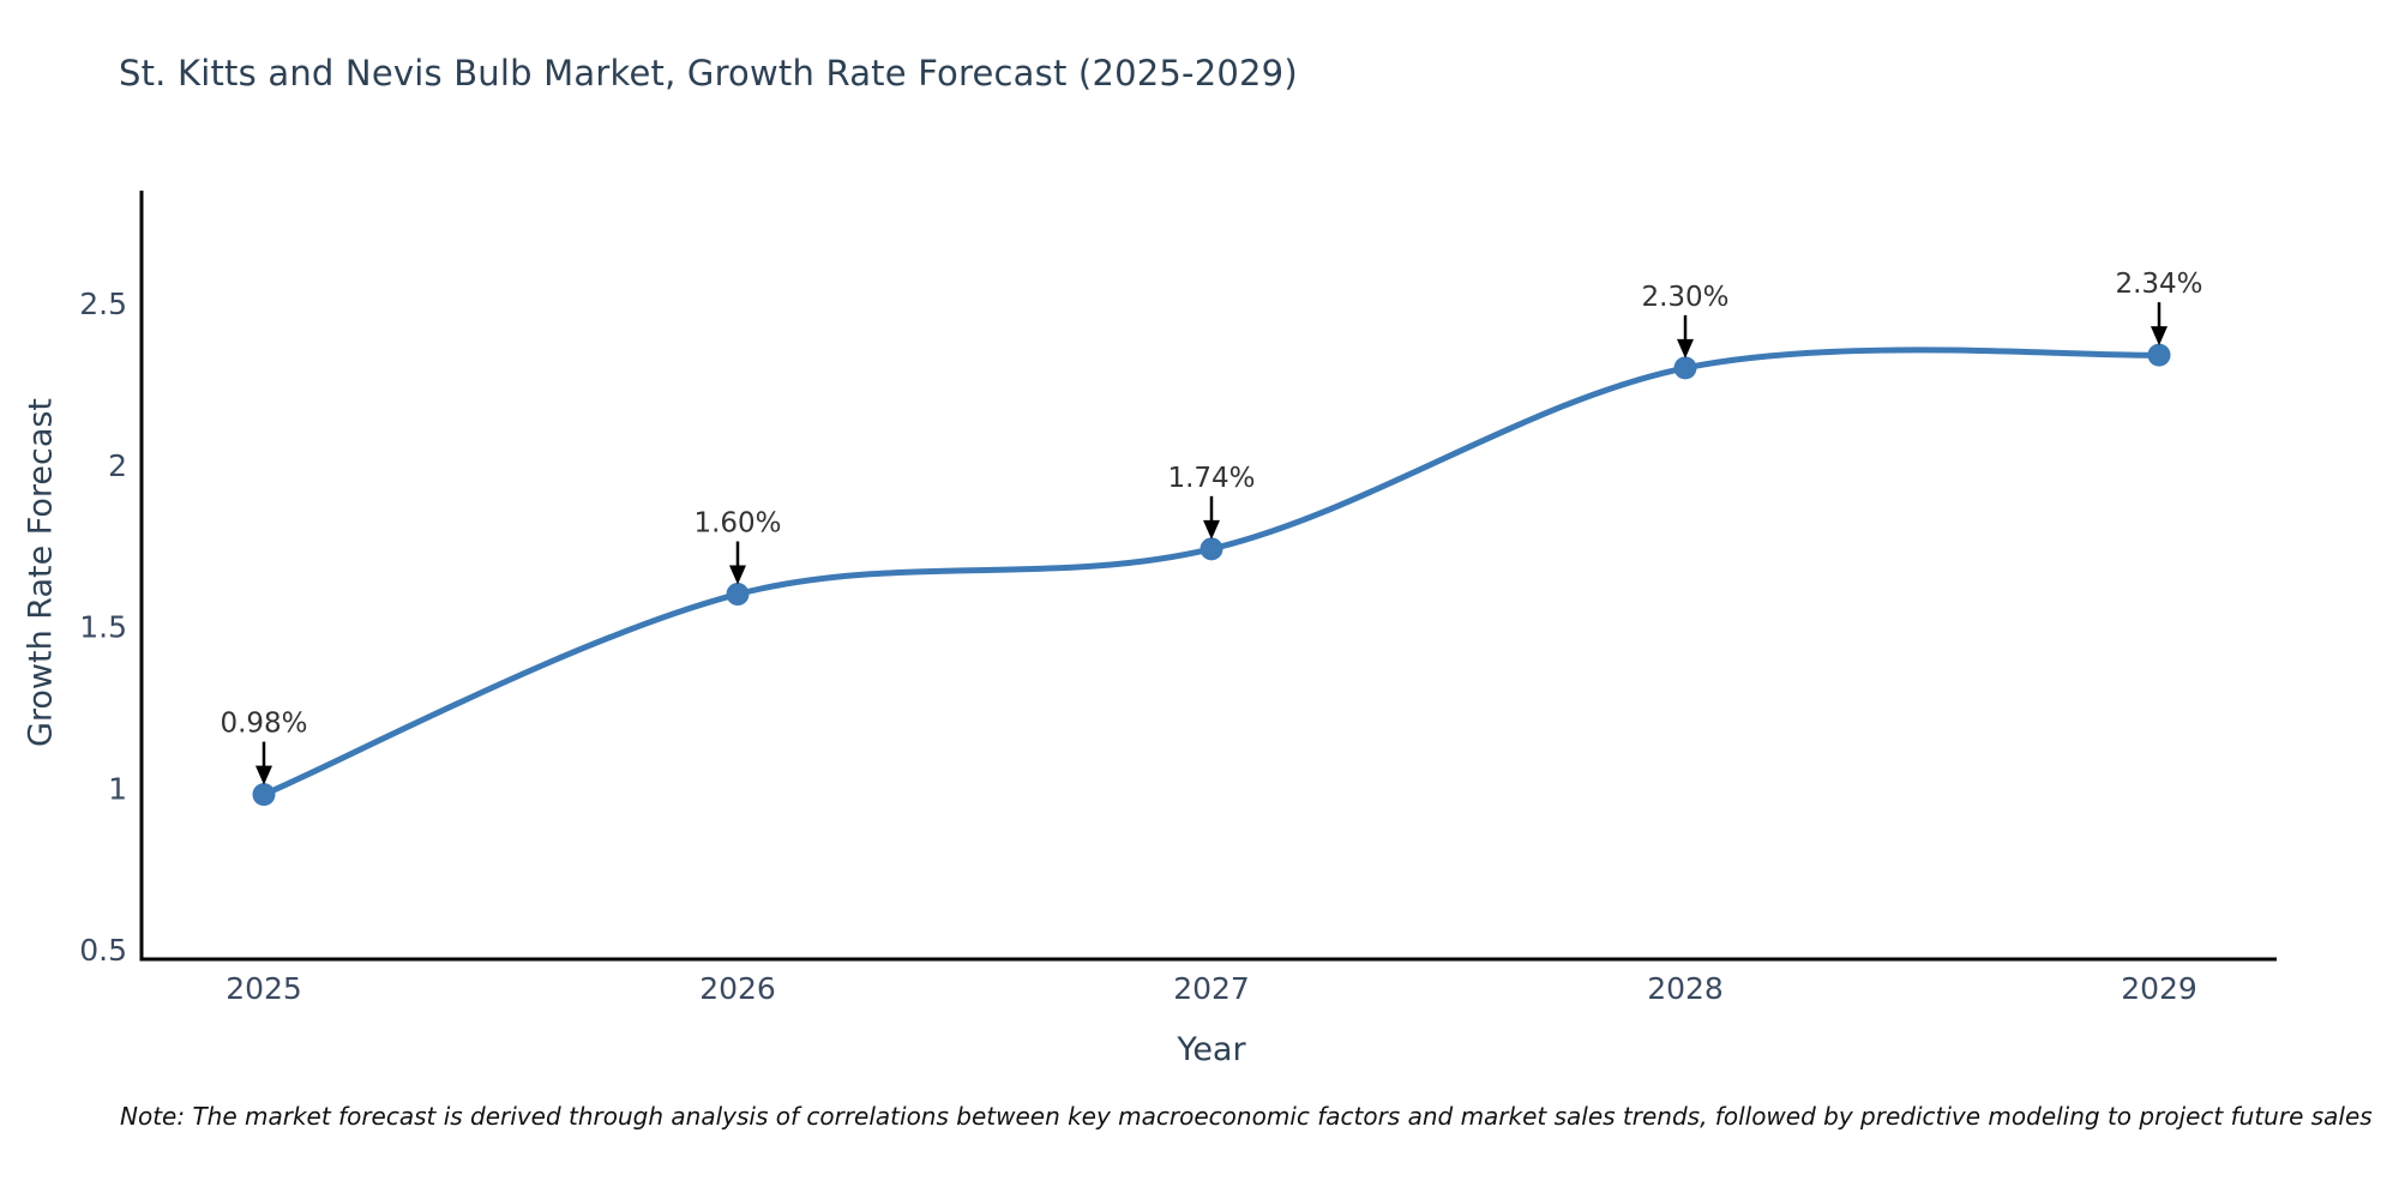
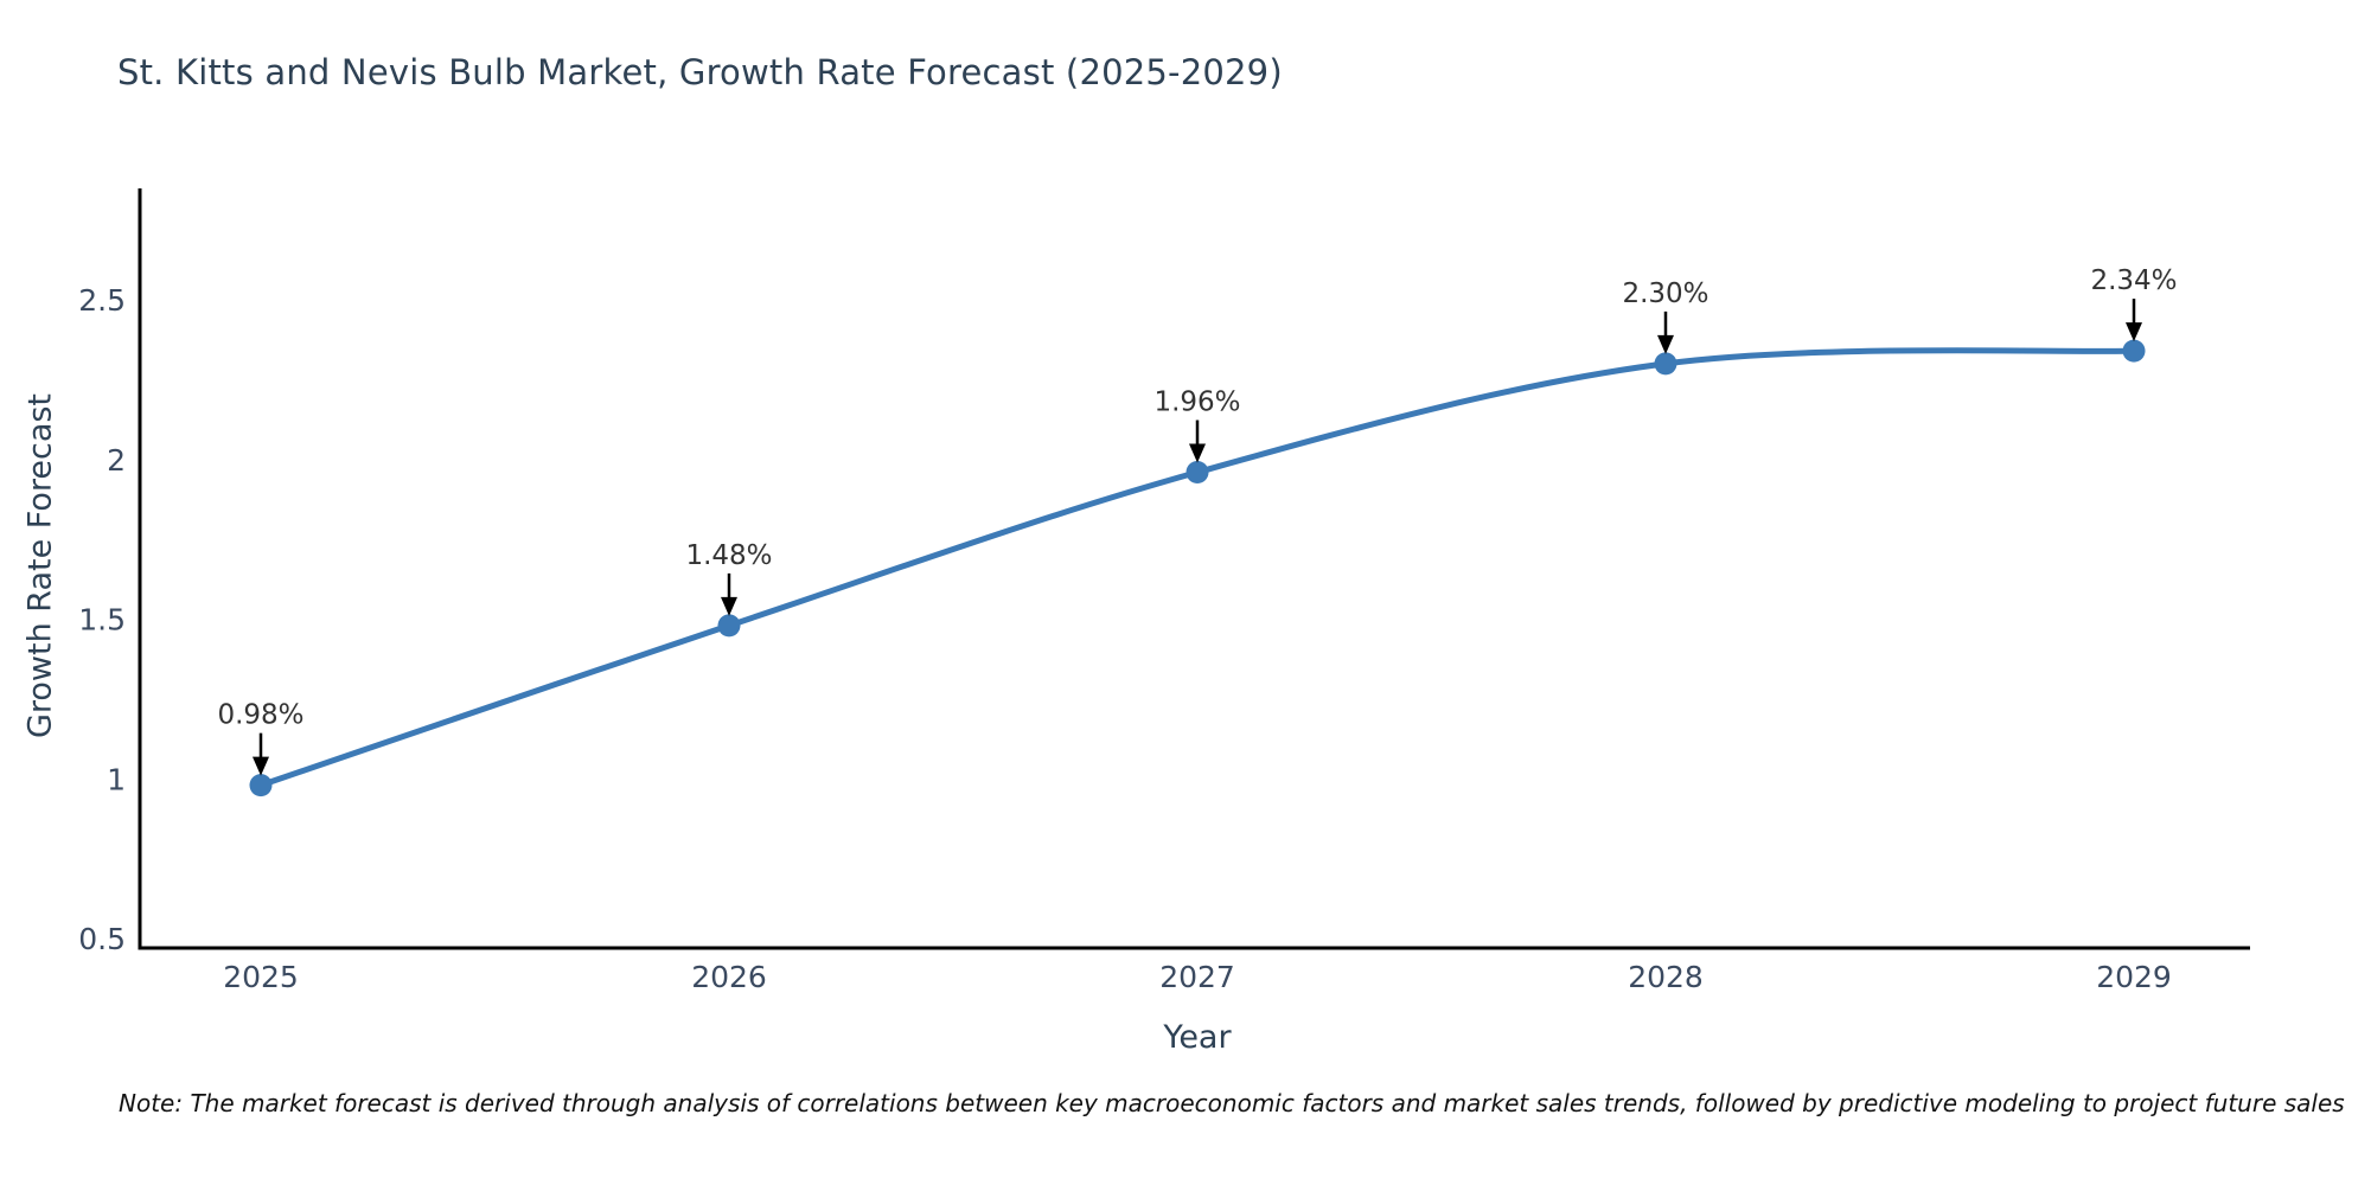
2026: 1.60% -> 1.48%
2027: 1.74% -> 1.96%
